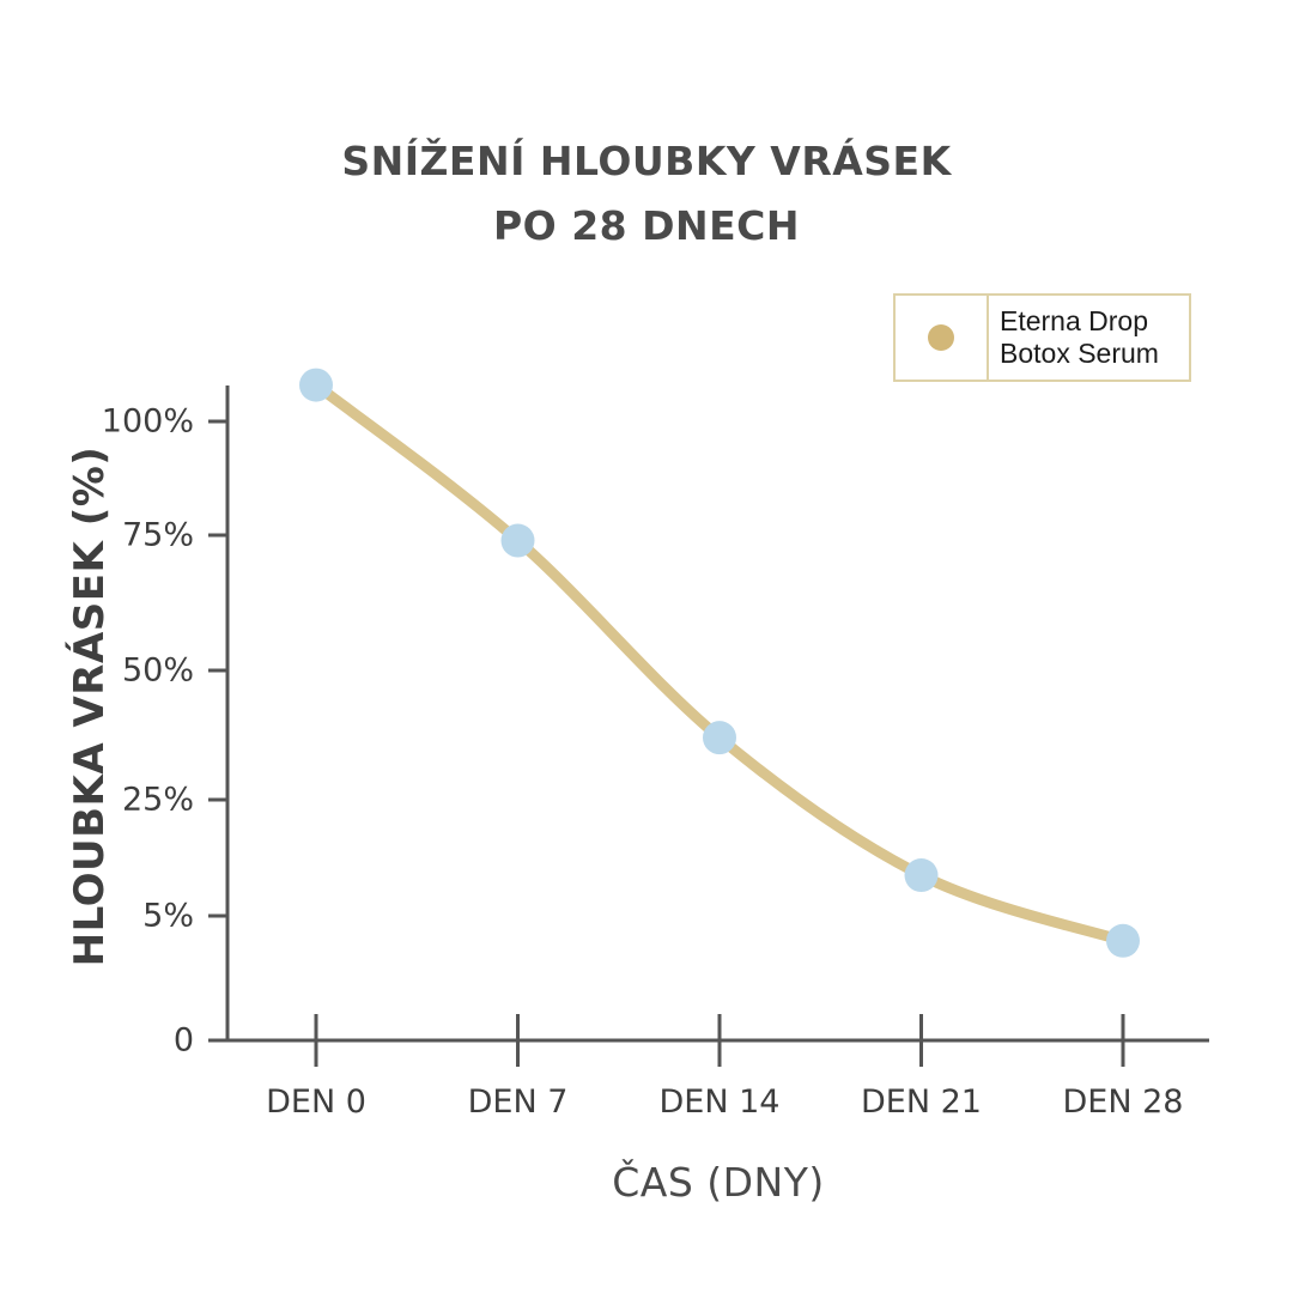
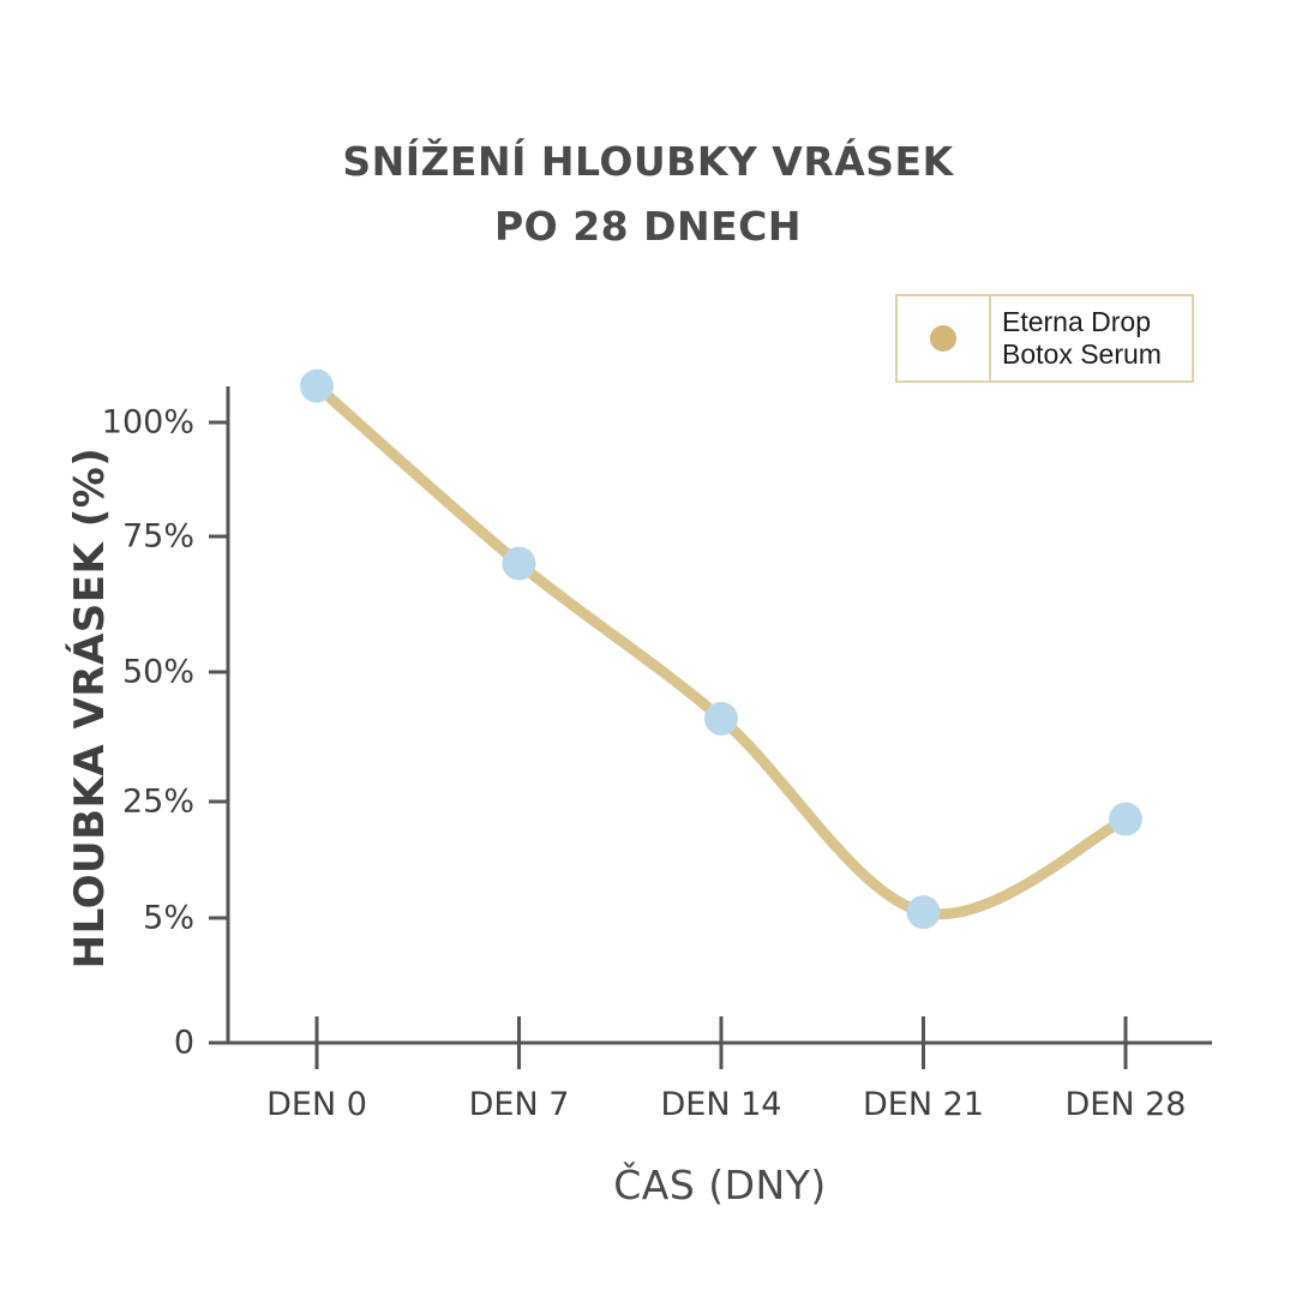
DEN 7: 74% -> 70%
DEN 14: 37% -> 41%
DEN 21: 12% -> 6%
DEN 28: 4% -> 22%
